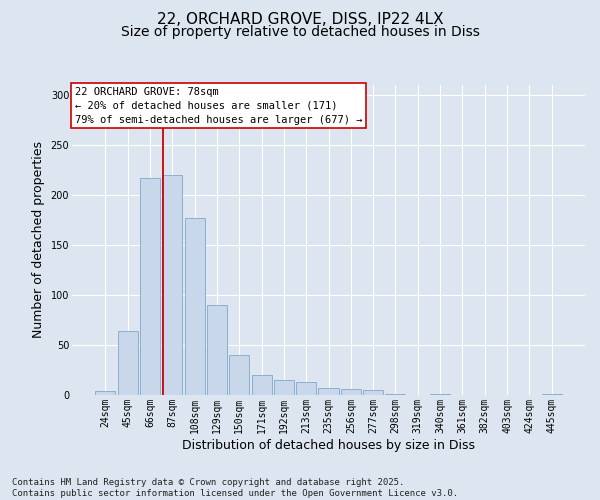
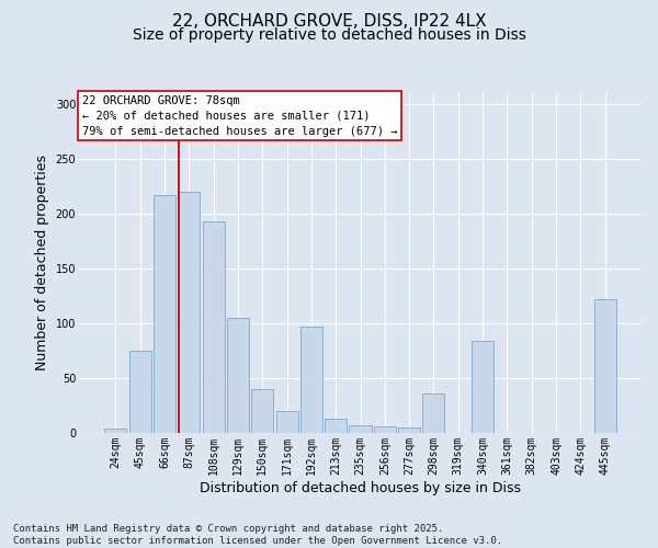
45sqm: 64 -> 75
108sqm: 177 -> 193
129sqm: 90 -> 105
192sqm: 15 -> 97
298sqm: 1 -> 36
340sqm: 1 -> 84
445sqm: 1 -> 122
